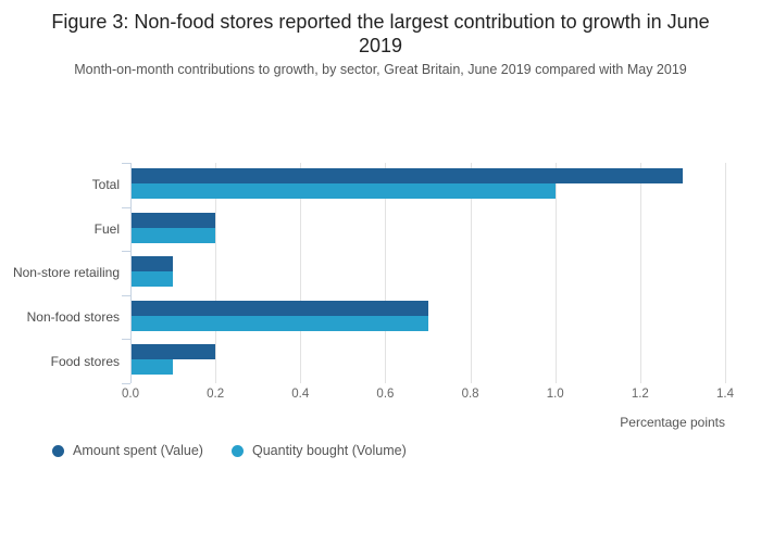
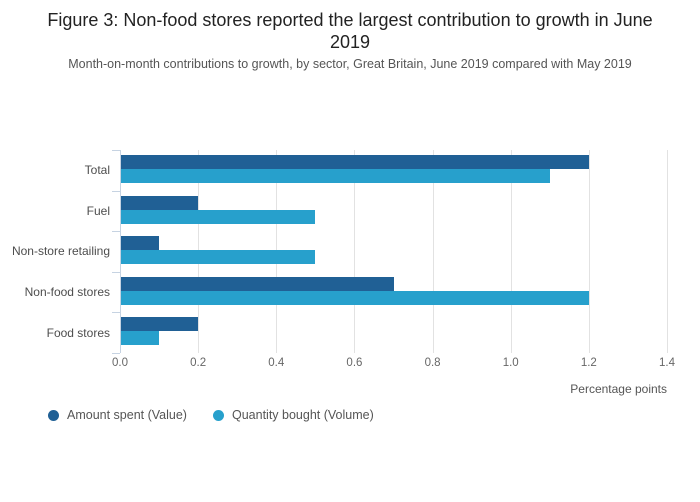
Amount spent (Value)/Total: 1.3 -> 1.2
Quantity bought (Volume)/Total: 1.0 -> 1.1
Quantity bought (Volume)/Fuel: 0.2 -> 0.5
Quantity bought (Volume)/Non-store retailing: 0.1 -> 0.5
Quantity bought (Volume)/Non-food stores: 0.7 -> 1.2
